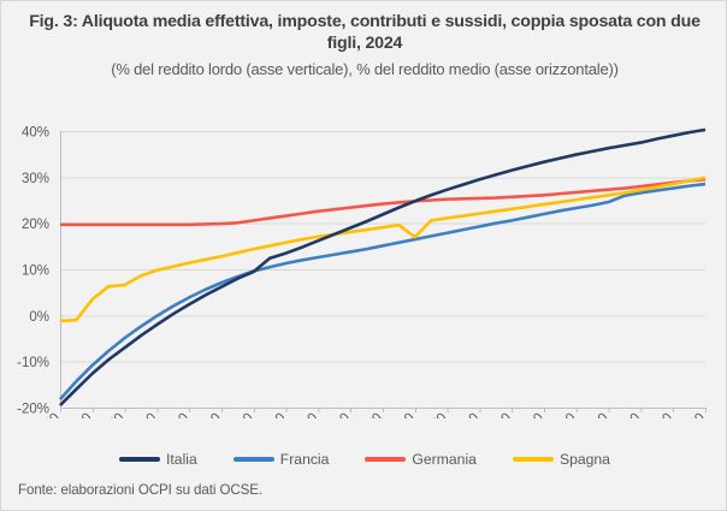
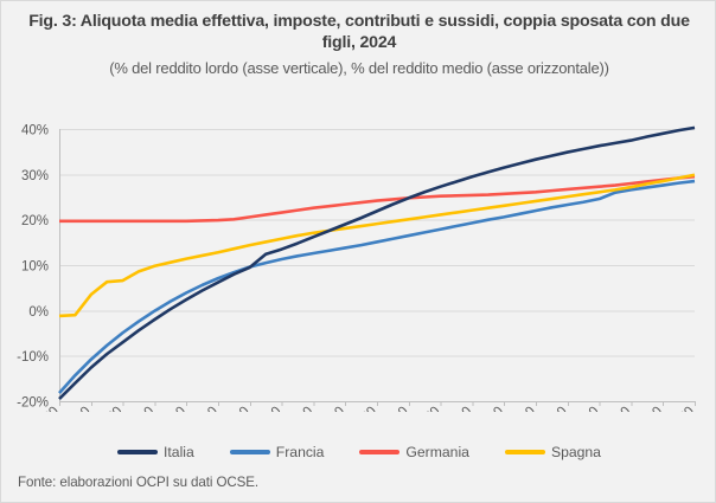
Spagna/160: 17% -> 20%
